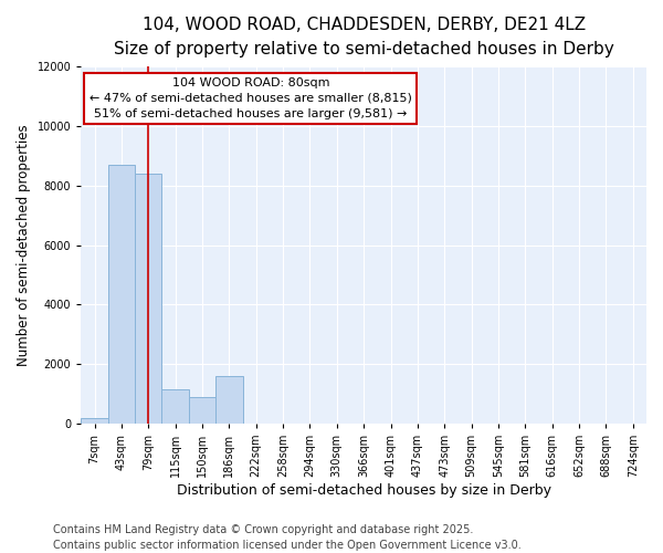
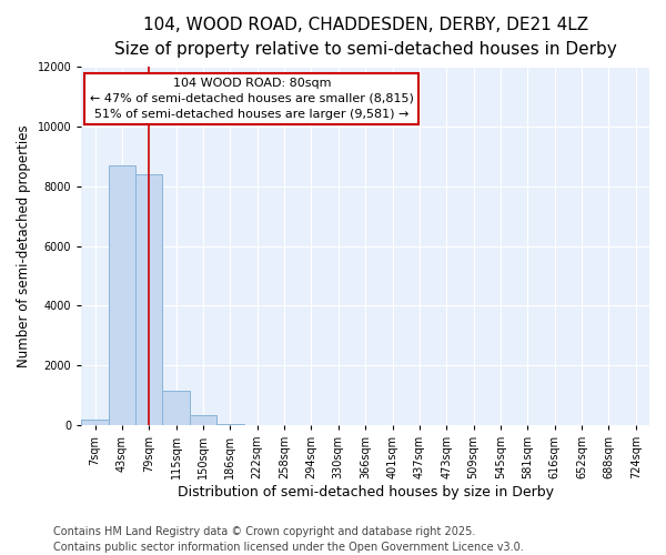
150sqm: 900 -> 350
186sqm: 1600 -> 50
